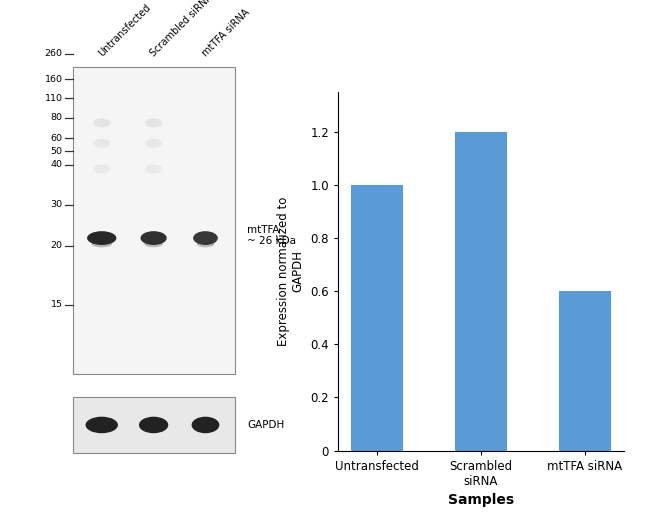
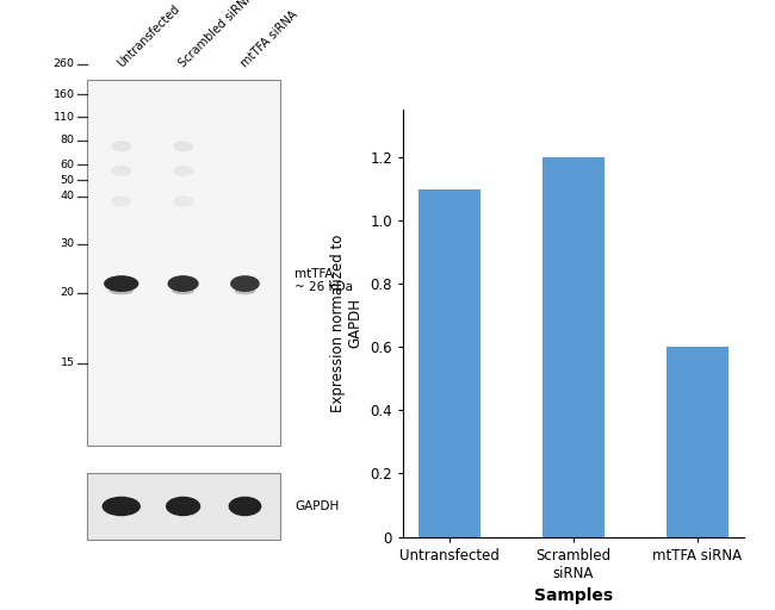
Untransfected: 1.0 -> 1.1
